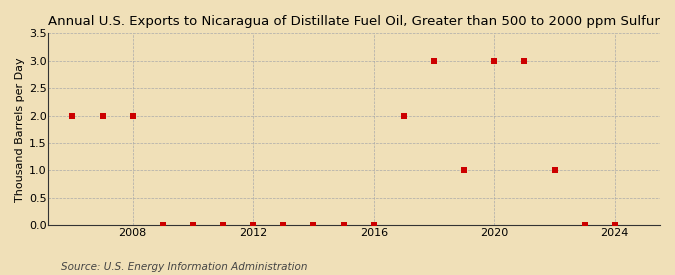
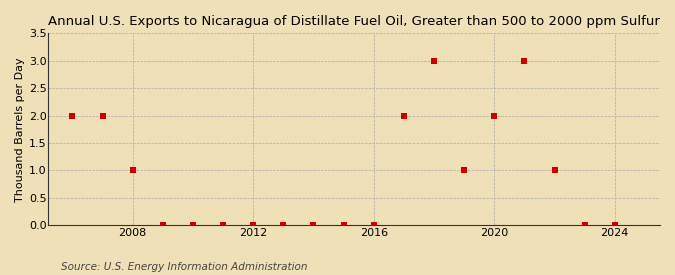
2008: 2 -> 1
2020: 3 -> 2
